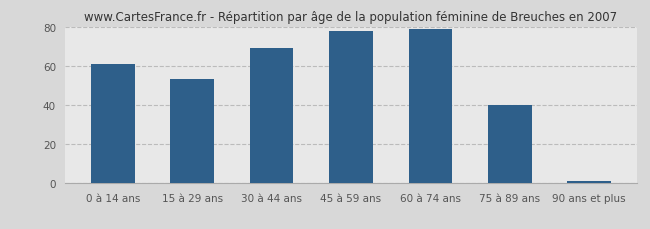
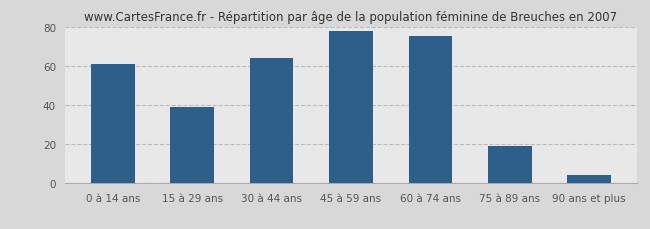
15 à 29 ans: 53 -> 39
30 à 44 ans: 69 -> 64
60 à 74 ans: 79 -> 75
75 à 89 ans: 40 -> 19
90 ans et plus: 1 -> 4
